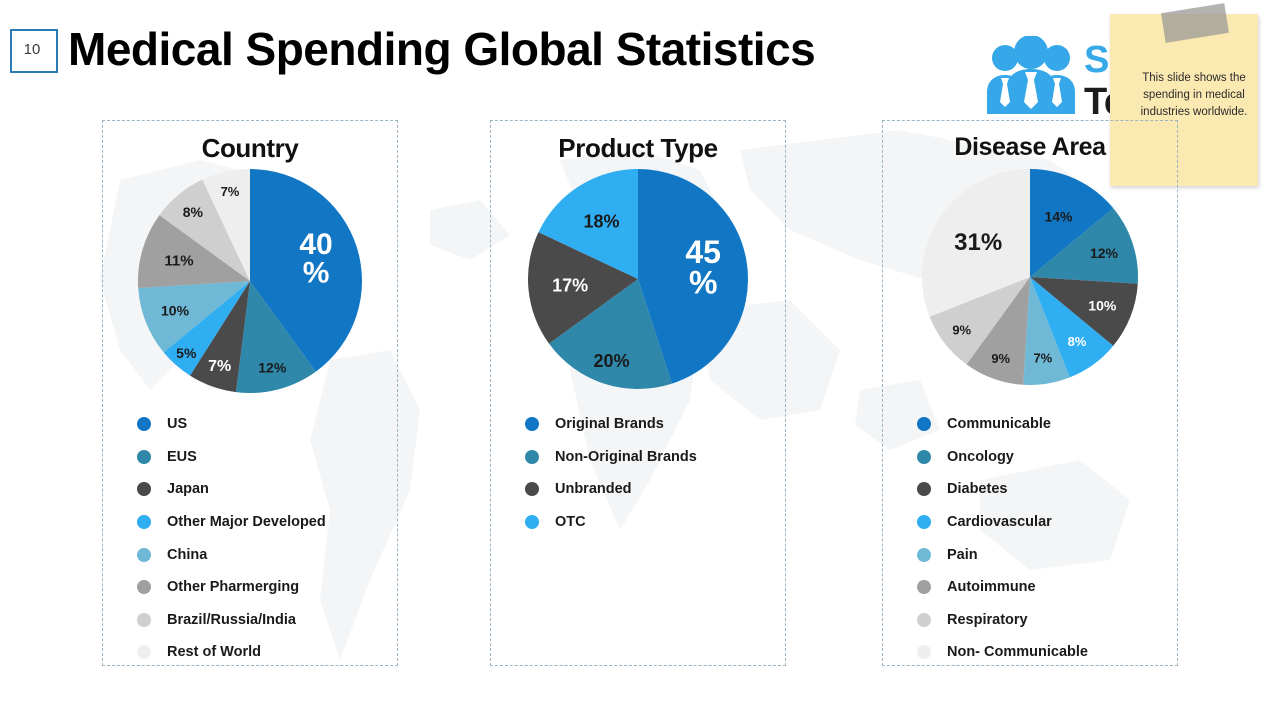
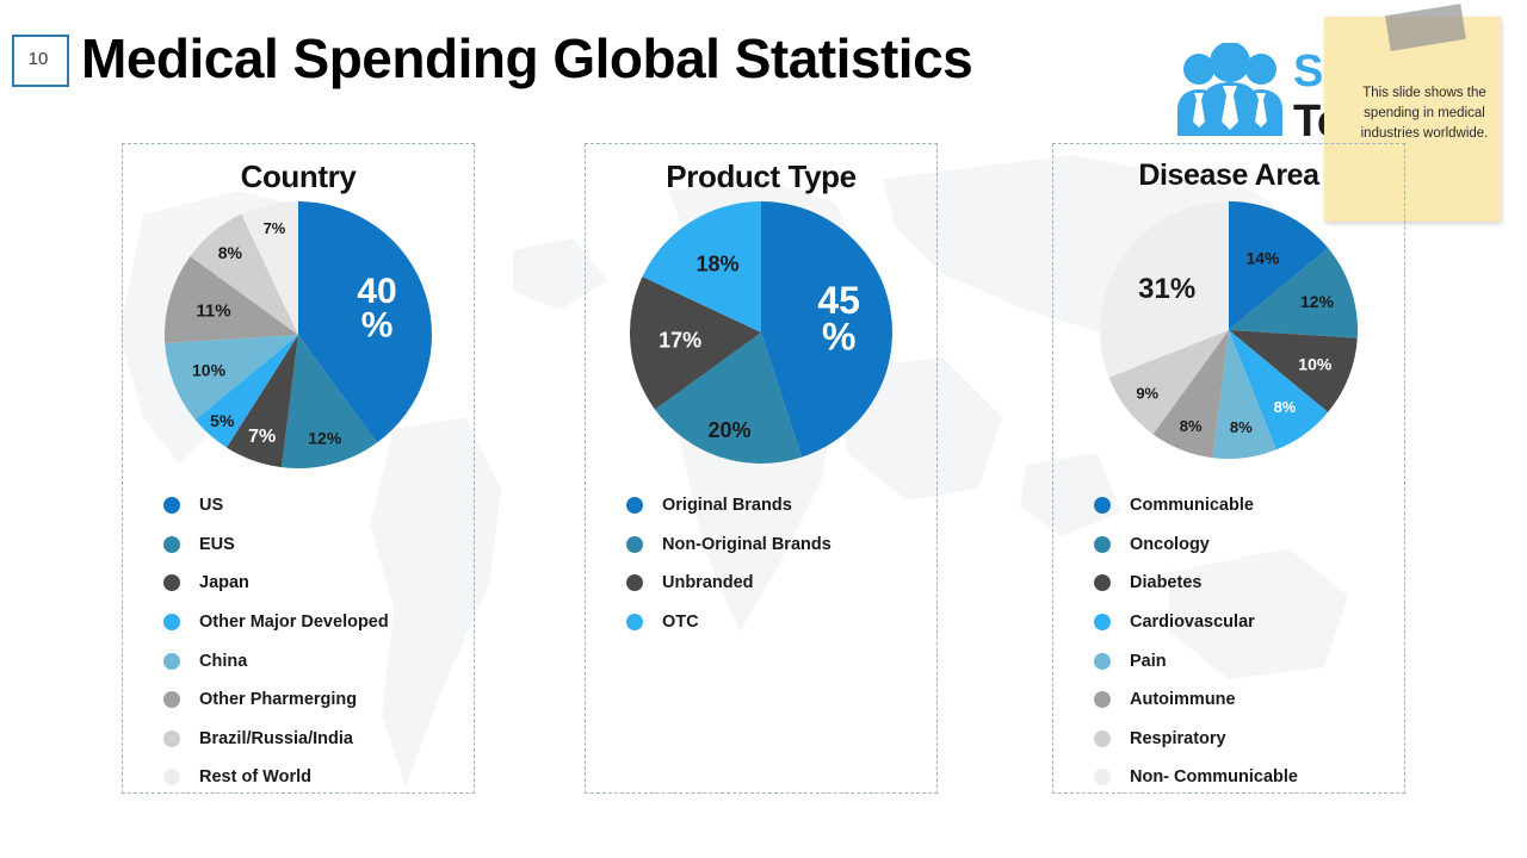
Disease Area/Pain: 7% -> 8%
Disease Area/Autoimmune: 9% -> 8%
